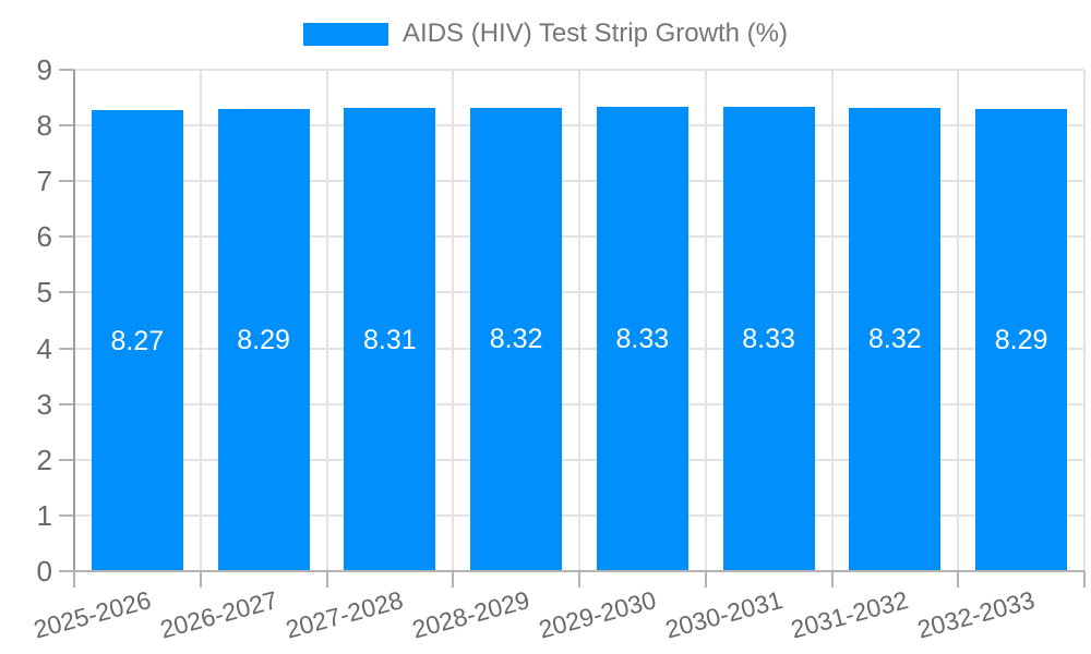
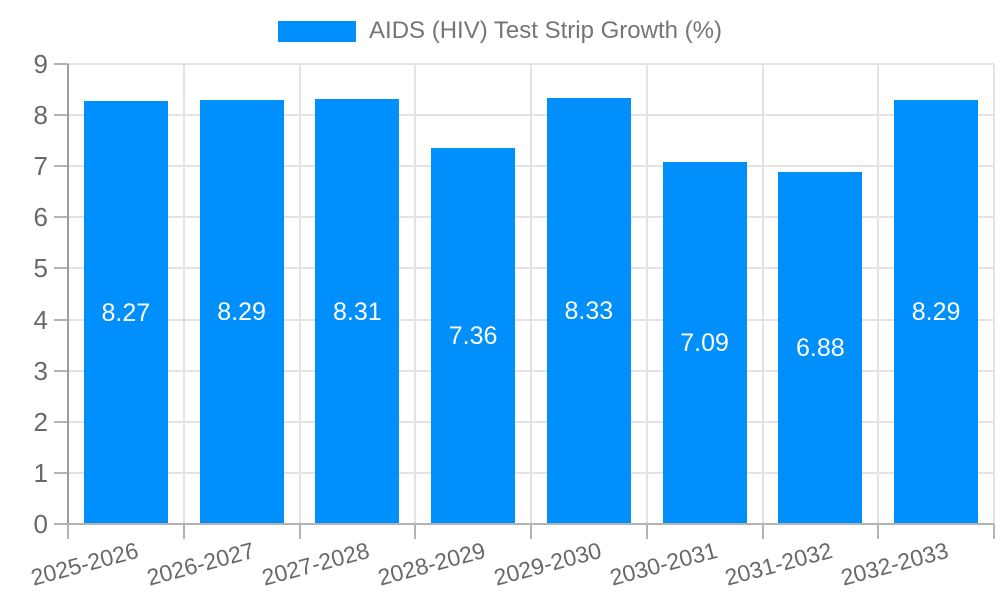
2028-2029: 8.32 -> 7.36
2030-2031: 8.33 -> 7.09
2031-2032: 8.32 -> 6.88
